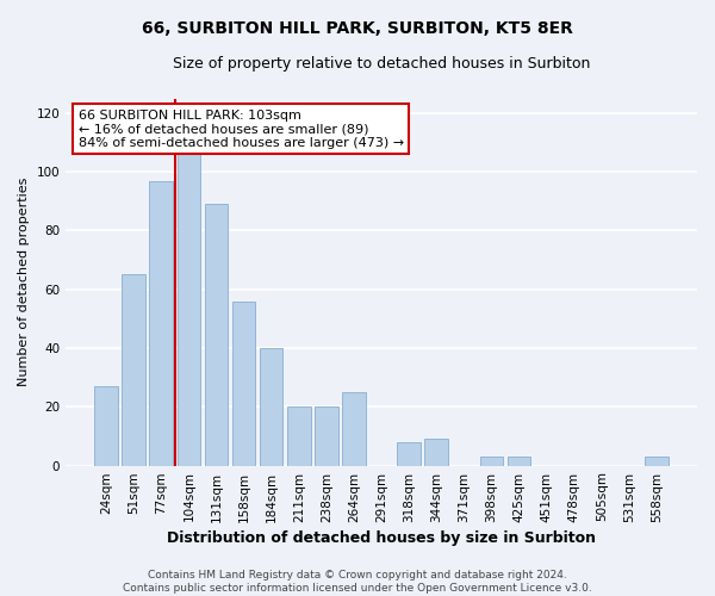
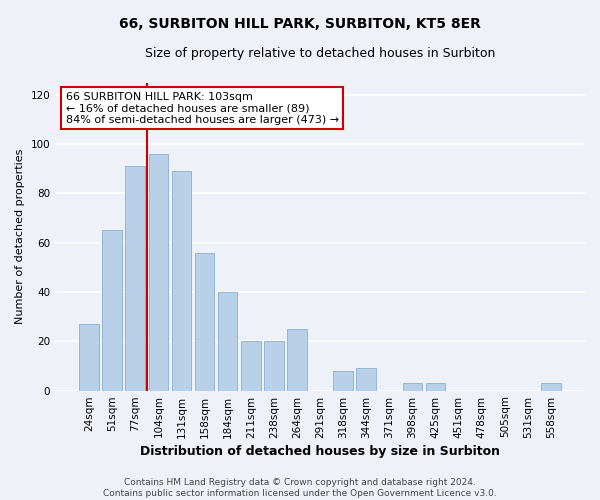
77sqm: 97 -> 91
104sqm: 107 -> 96
